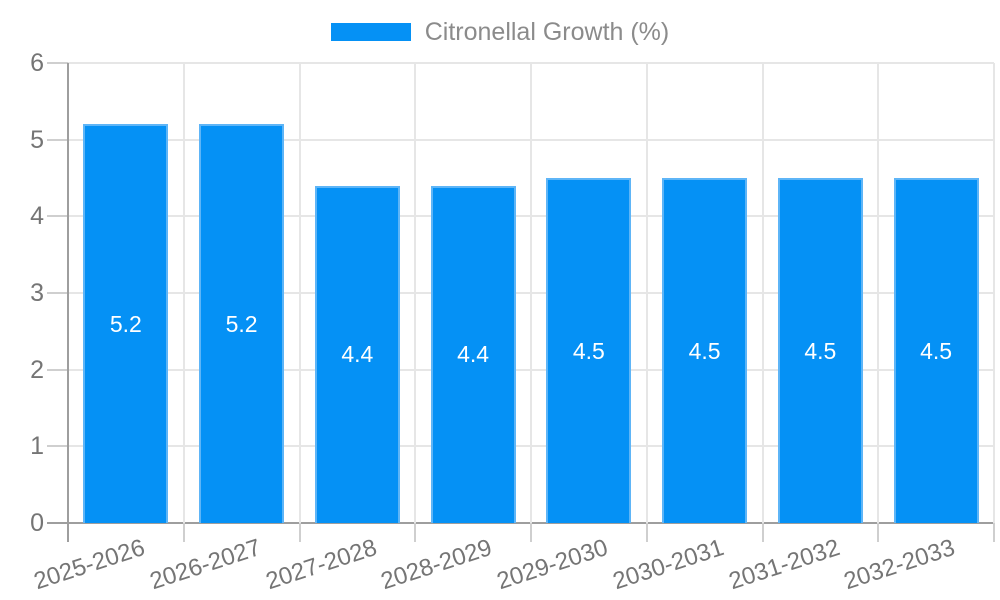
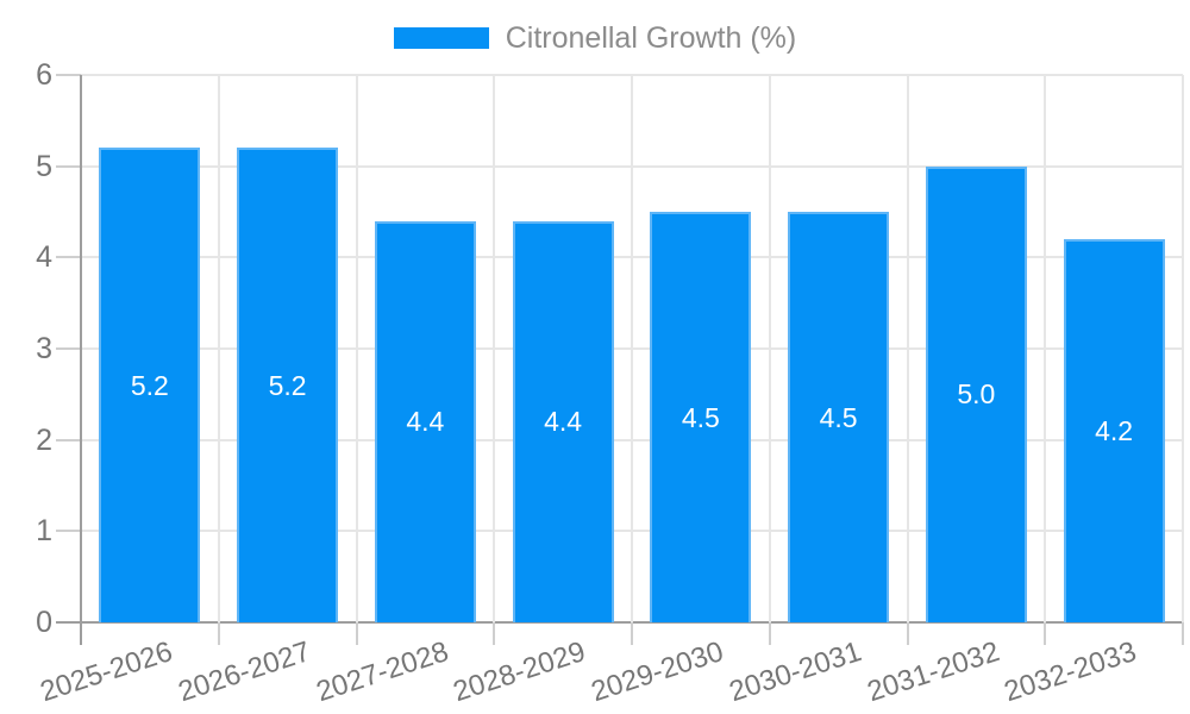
2031-2032: 4.5 -> 5.0
2032-2033: 4.5 -> 4.2
